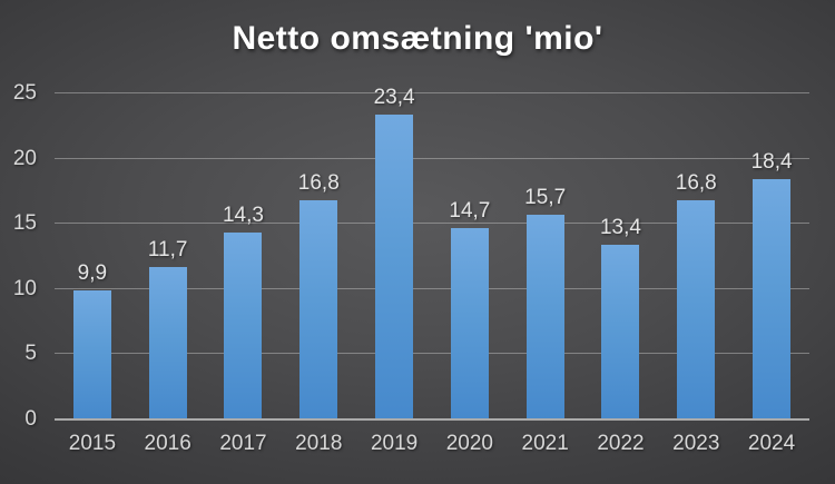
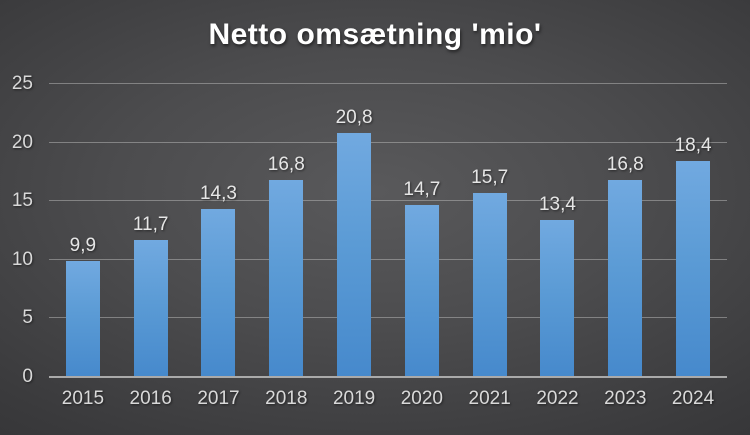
2019: 23,4 -> 20,8
